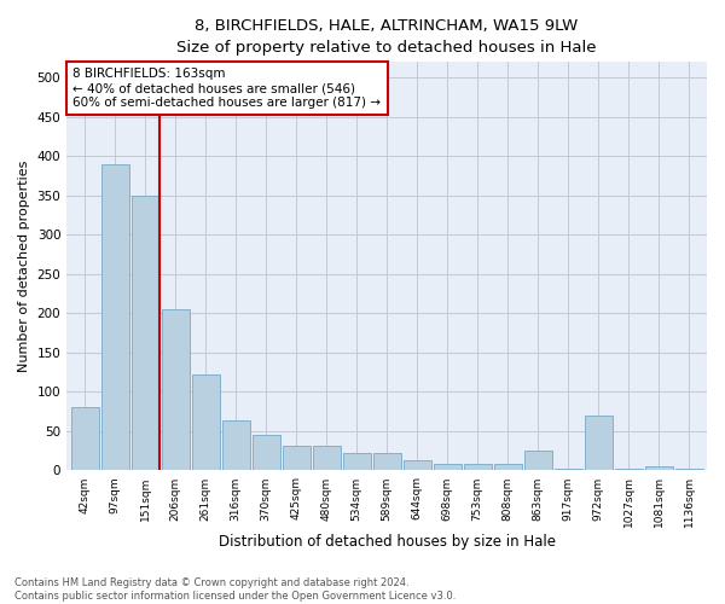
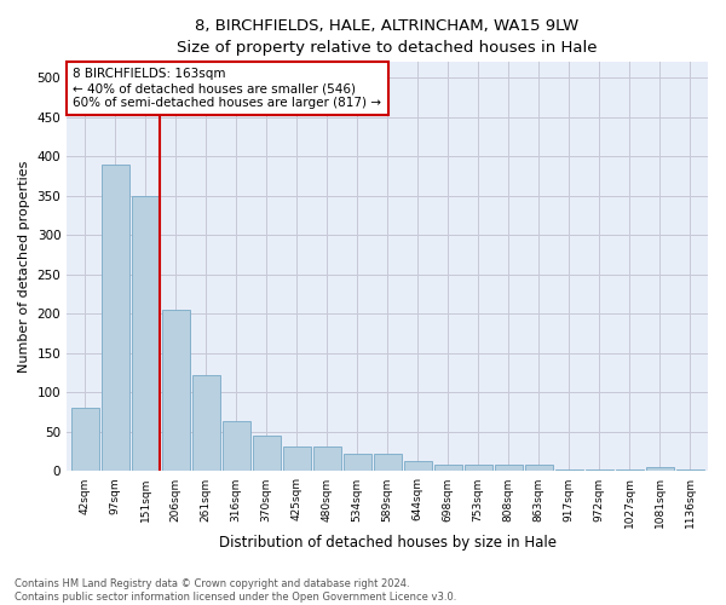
863sqm: 26 -> 9
972sqm: 70 -> 3
